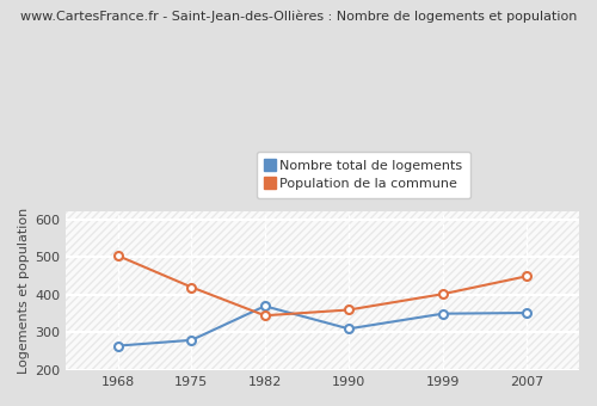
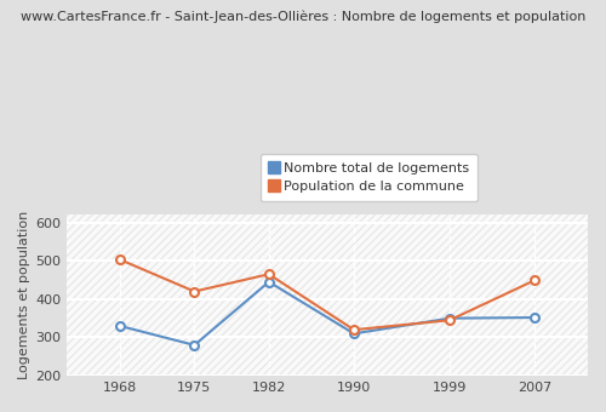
Nombre total de logements/1968: 265 -> 330
Nombre total de logements/1982: 370 -> 445
Population de la commune/1982: 345 -> 465
Population de la commune/1990: 360 -> 320
Population de la commune/1999: 402 -> 345
